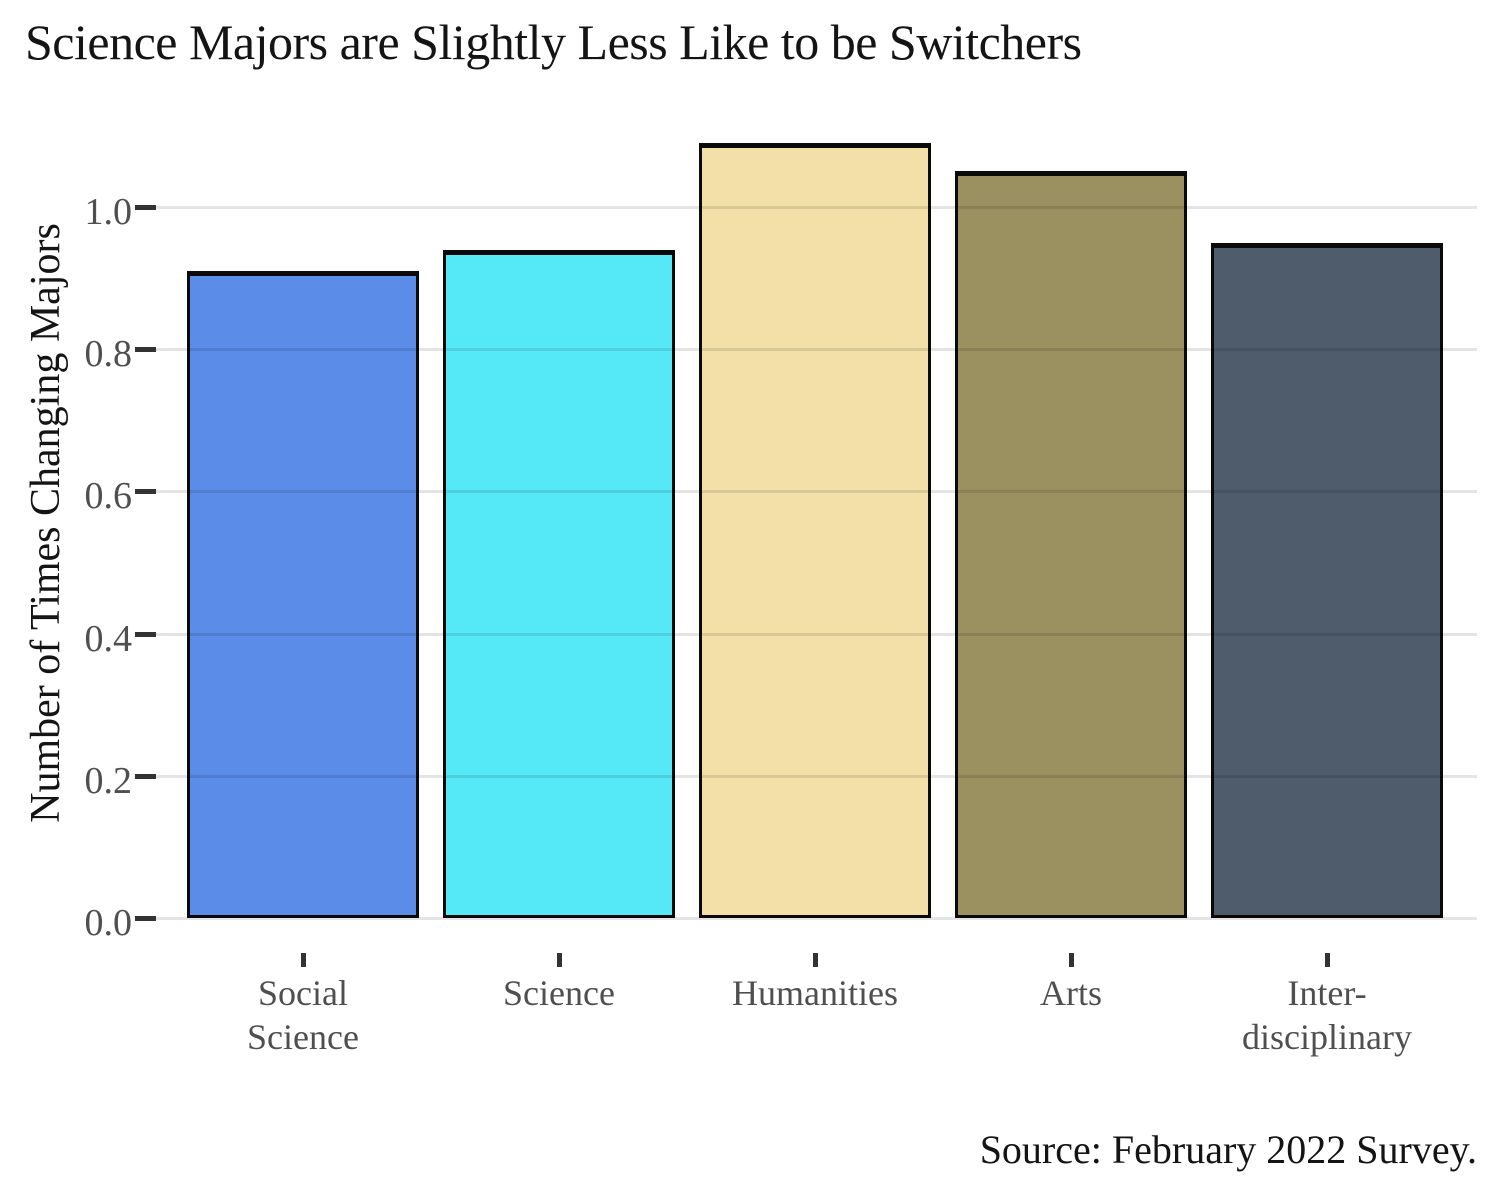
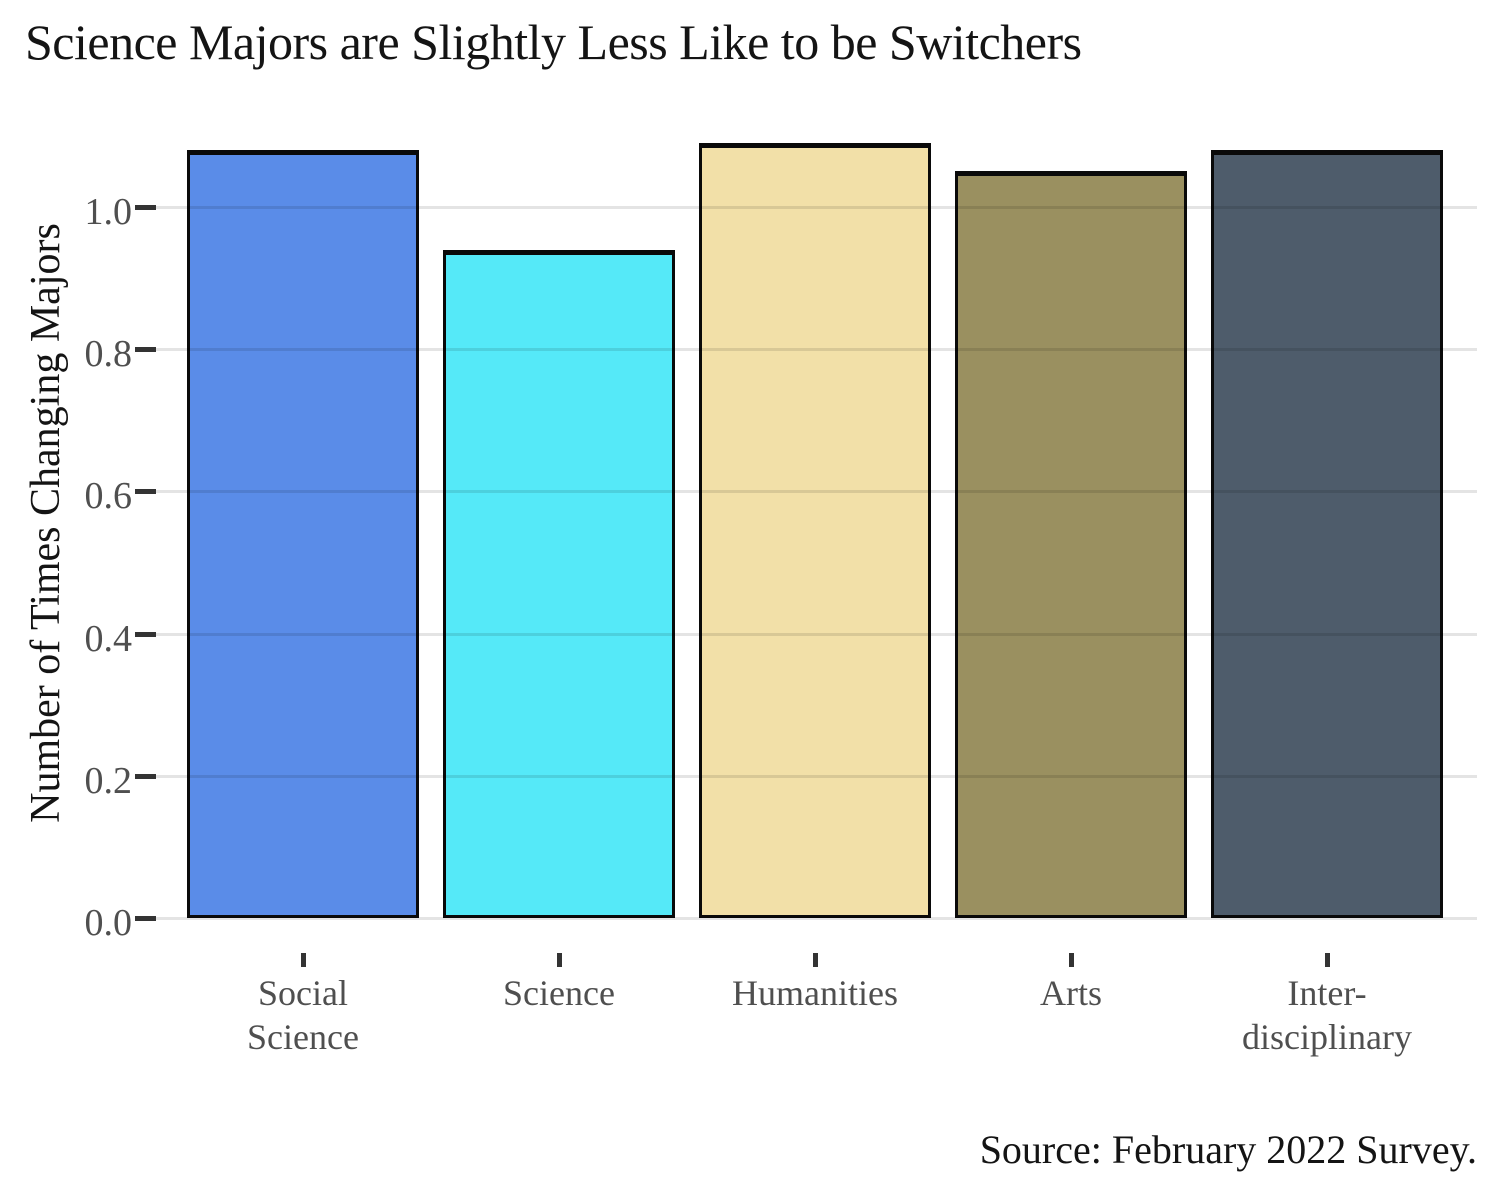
Social Science: 0.91 -> 1.08
Inter-disciplinary: 0.95 -> 1.08
